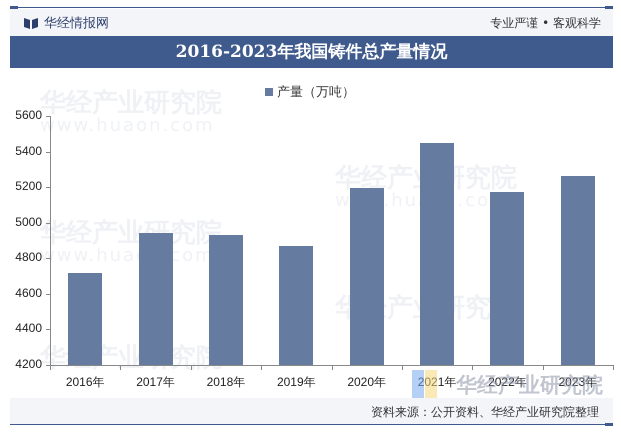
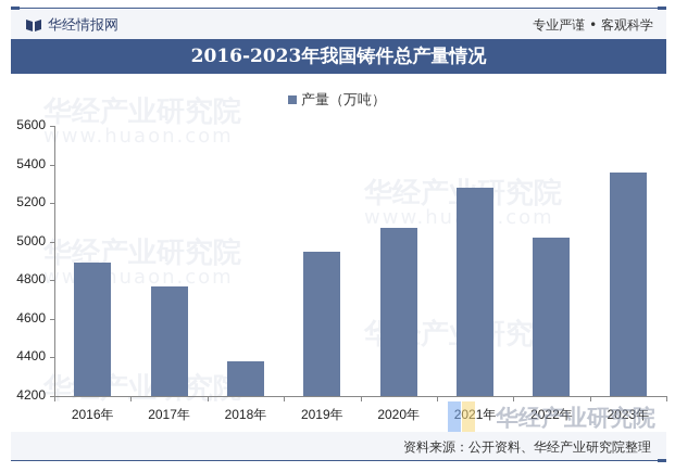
2016年: 4720 -> 4890
2017年: 4940 -> 4770
2018年: 4930 -> 4380
2019年: 4870 -> 4950
2020年: 5200 -> 5070
2021年: 5450 -> 5280
2022年: 5170 -> 5020
2023年: 5260 -> 5360
